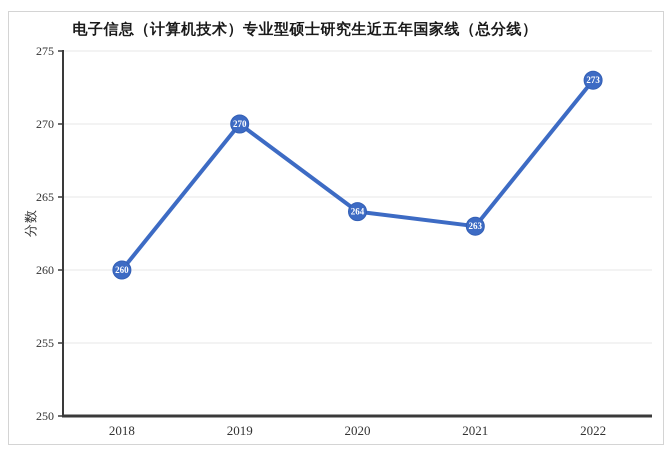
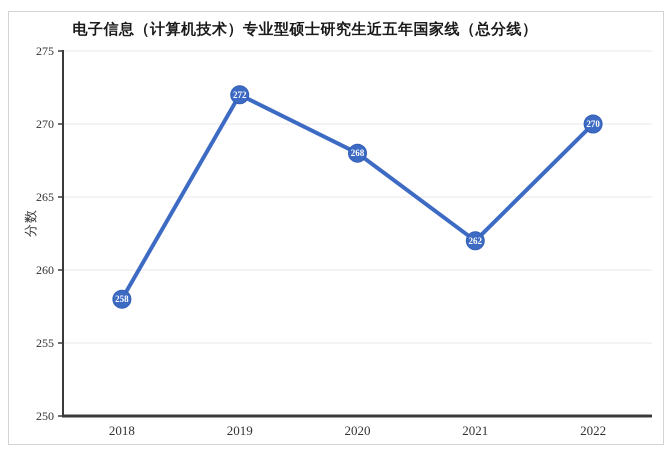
2018: 260 -> 258
2019: 270 -> 272
2020: 264 -> 268
2021: 263 -> 262
2022: 273 -> 270
